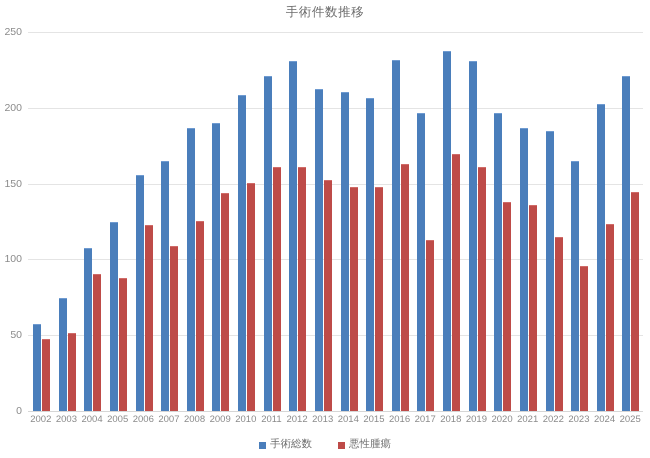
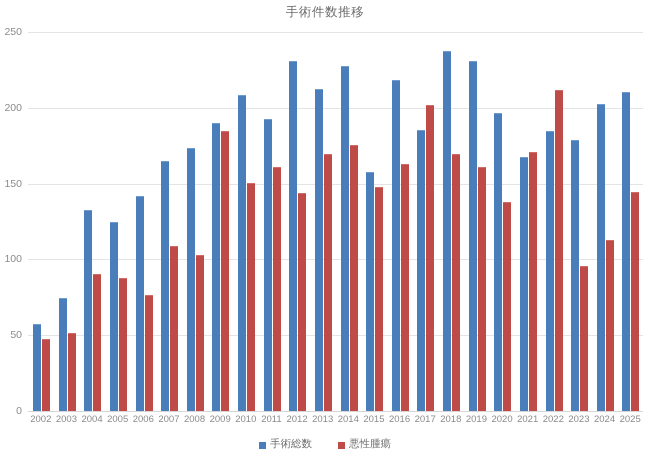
手術総数/2004: 107 -> 132
手術総数/2006: 155 -> 141
悪性腫瘍/2006: 122 -> 76
手術総数/2008: 186 -> 173
悪性腫瘍/2008: 125 -> 102
悪性腫瘍/2009: 143 -> 184
手術総数/2011: 220 -> 192
悪性腫瘍/2012: 160 -> 143
悪性腫瘍/2013: 152 -> 169
手術総数/2014: 210 -> 227
悪性腫瘍/2014: 147 -> 175
手術総数/2015: 206 -> 157
手術総数/2016: 231 -> 218
手術総数/2017: 196 -> 185
悪性腫瘍/2017: 112 -> 201
手術総数/2021: 186 -> 167
悪性腫瘍/2021: 135 -> 170
悪性腫瘍/2022: 114 -> 211
手術総数/2023: 164 -> 178
悪性腫瘍/2024: 123 -> 112
手術総数/2025: 220 -> 210
